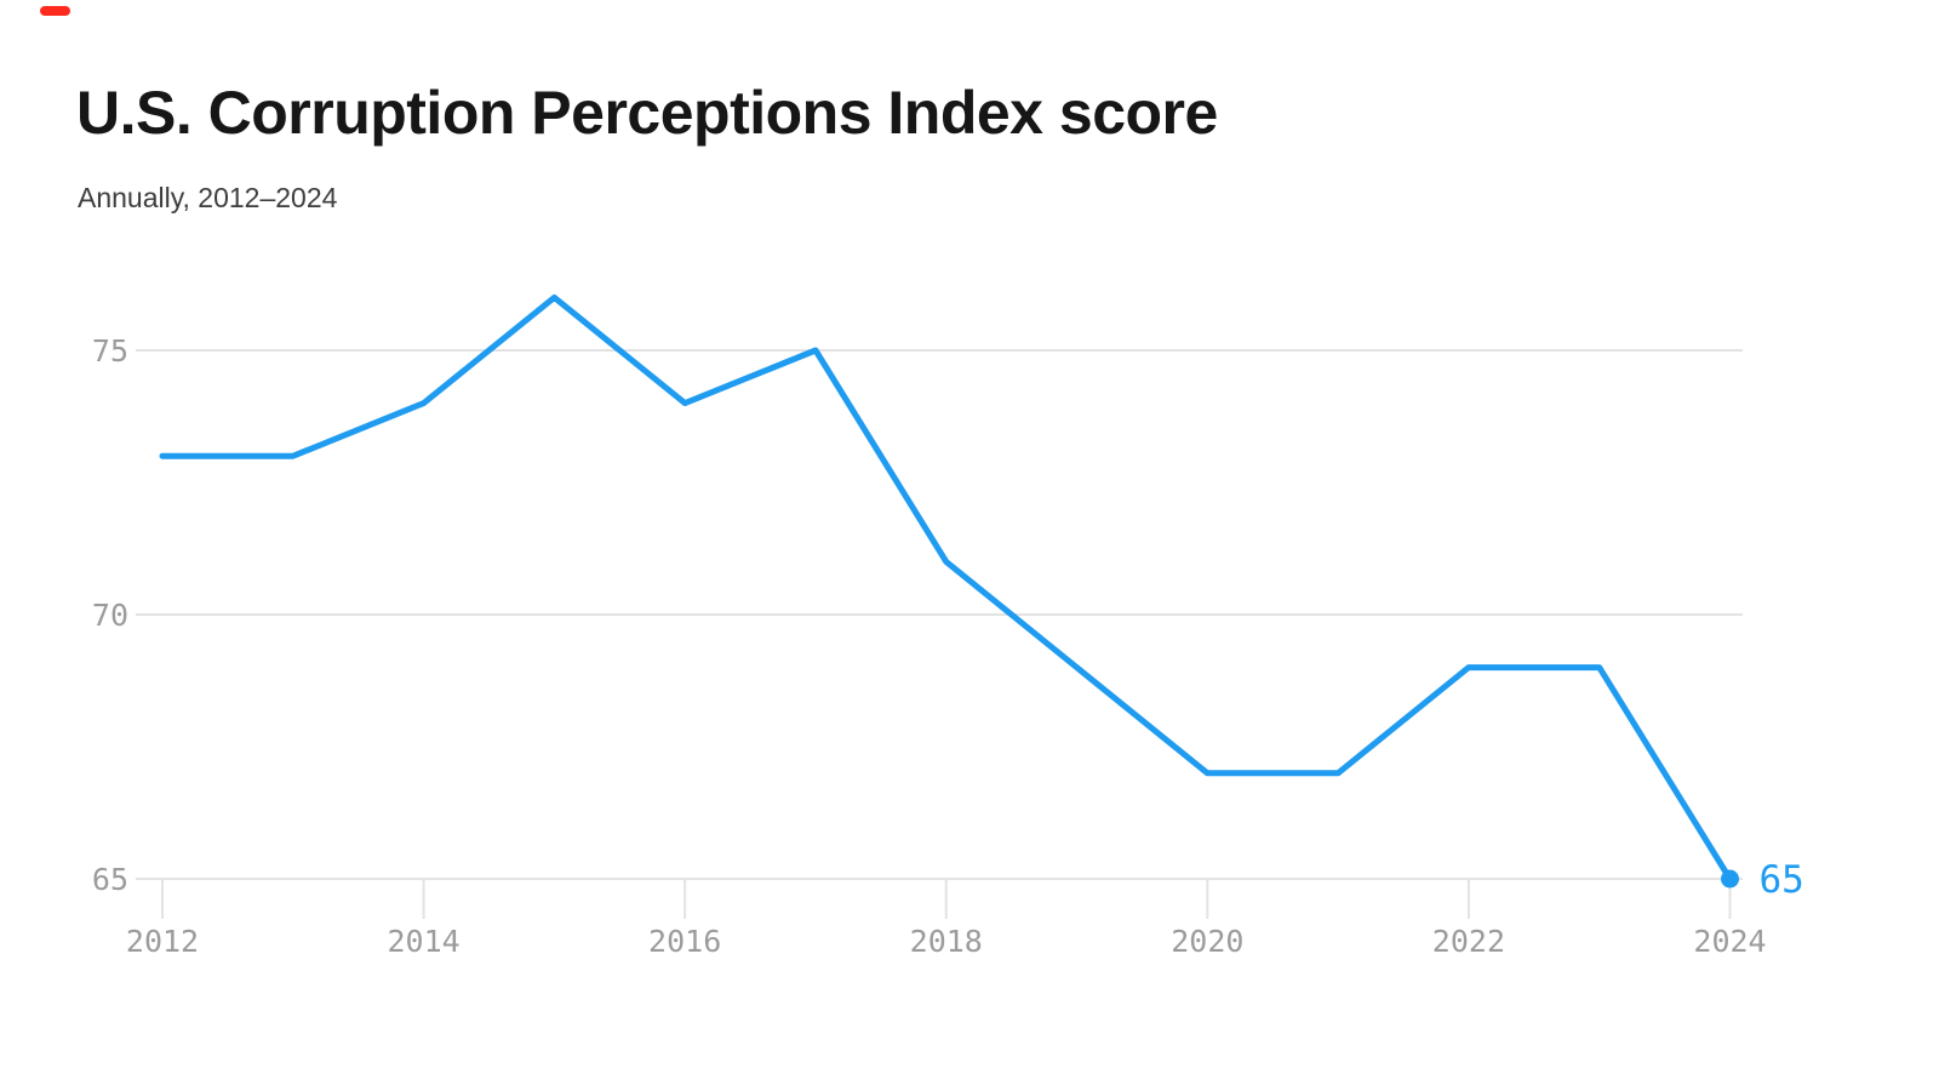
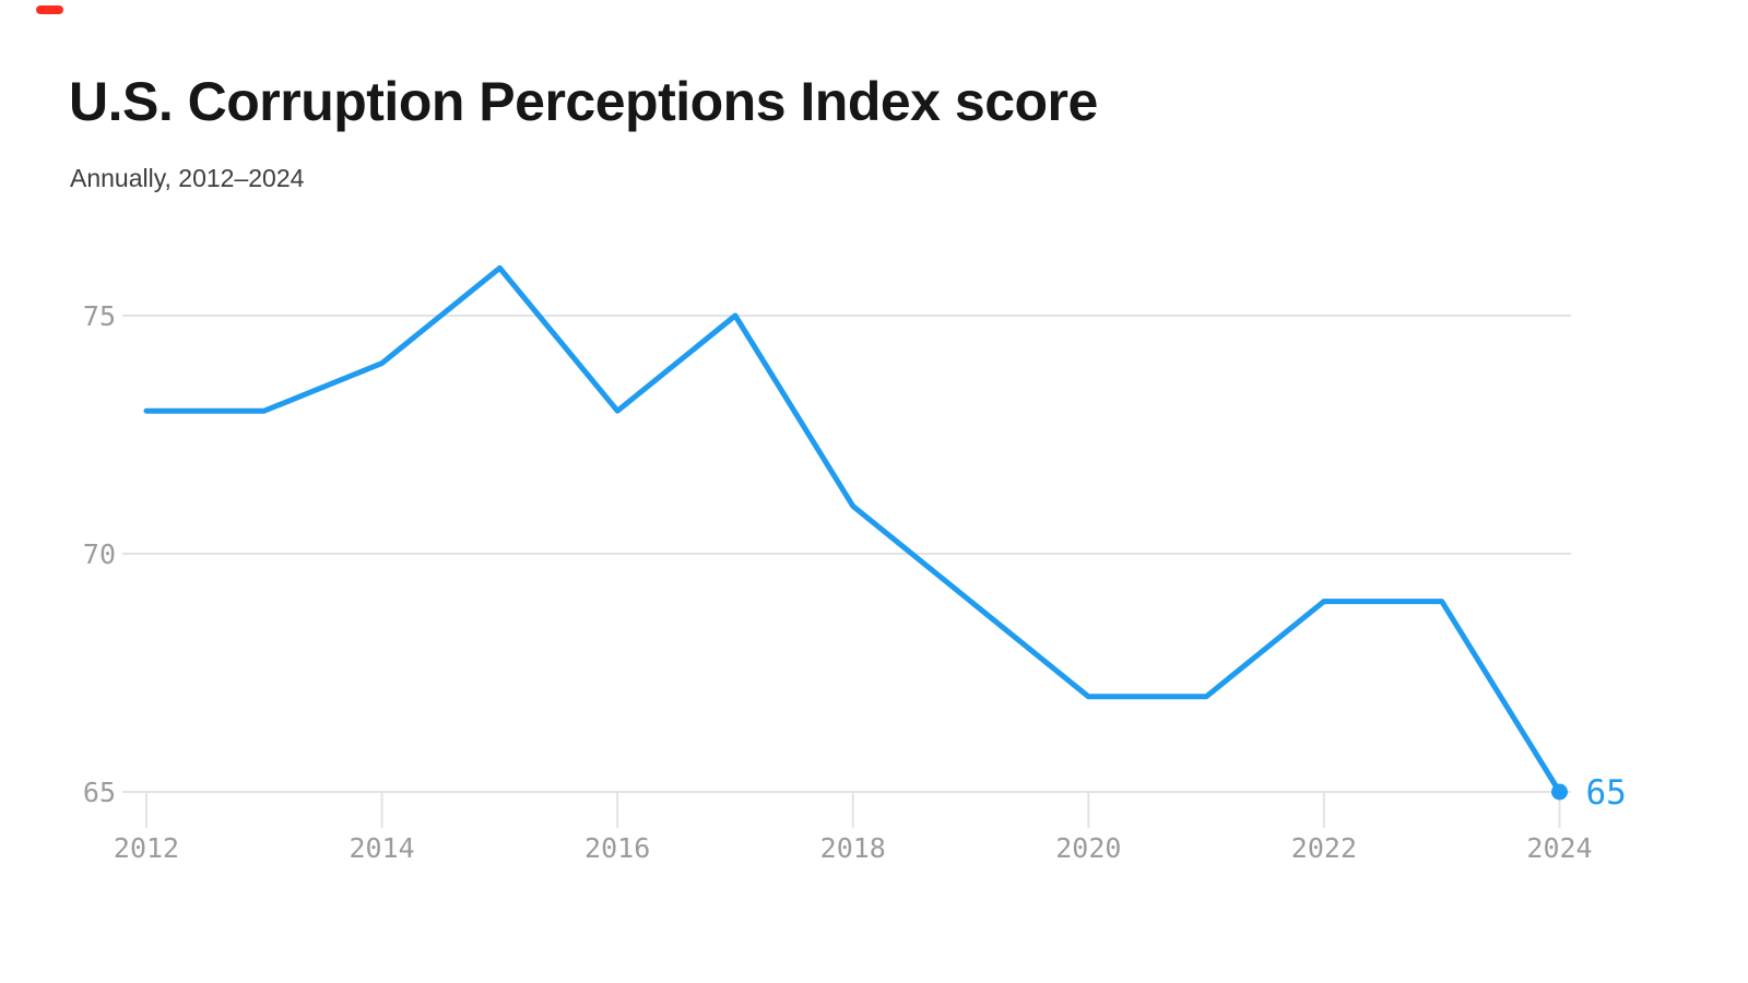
2016: 74 -> 73
